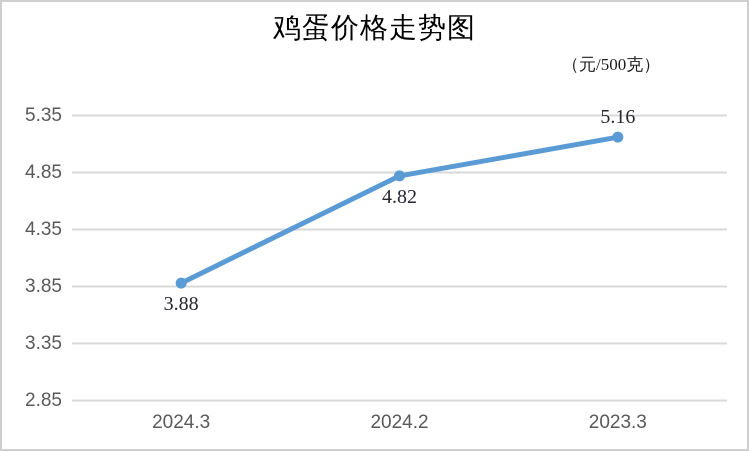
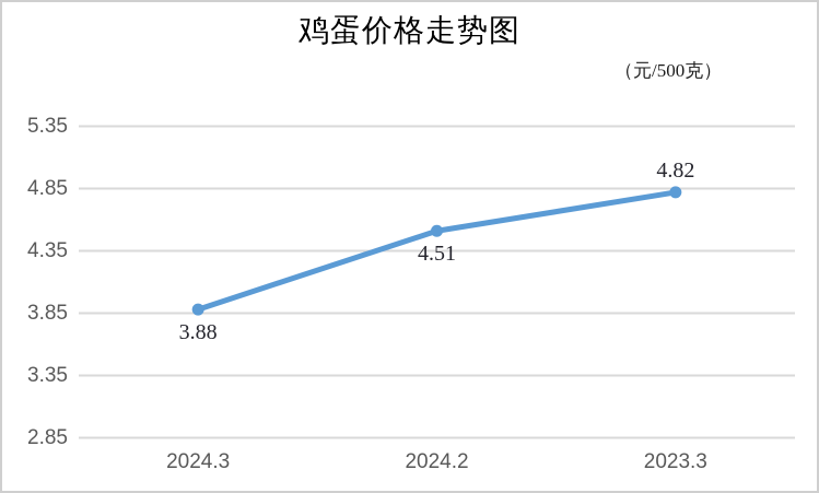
2024.2: 4.82 -> 4.51
2023.3: 5.16 -> 4.82
